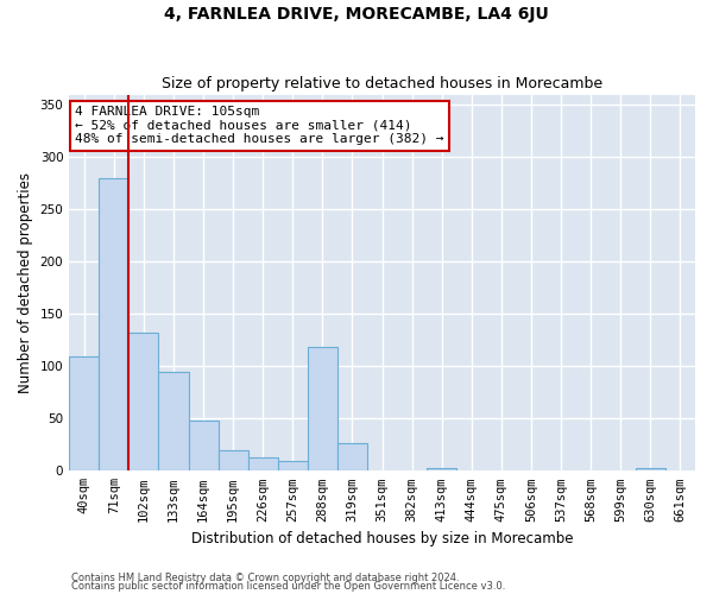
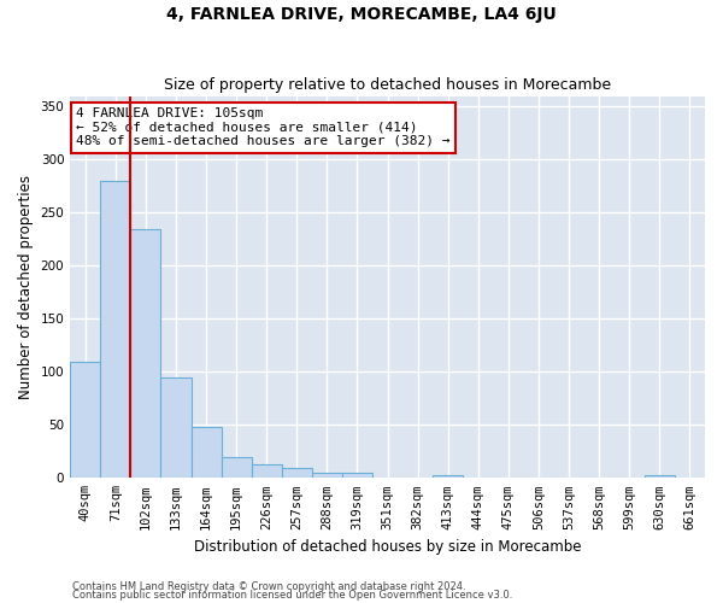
102sqm: 132 -> 235
288sqm: 118 -> 5
319sqm: 26 -> 5
